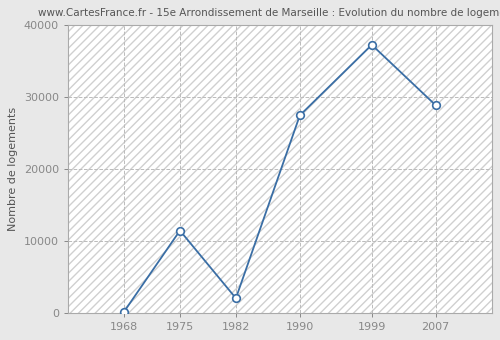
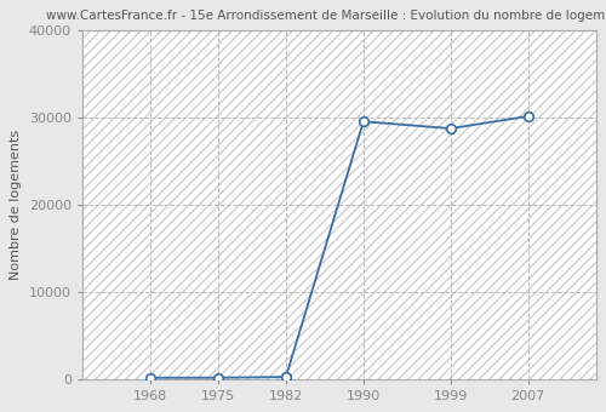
1975: 11400 -> 100
1982: 2000 -> 200
1990: 27400 -> 29500
1999: 37200 -> 28700
2007: 28800 -> 30100
